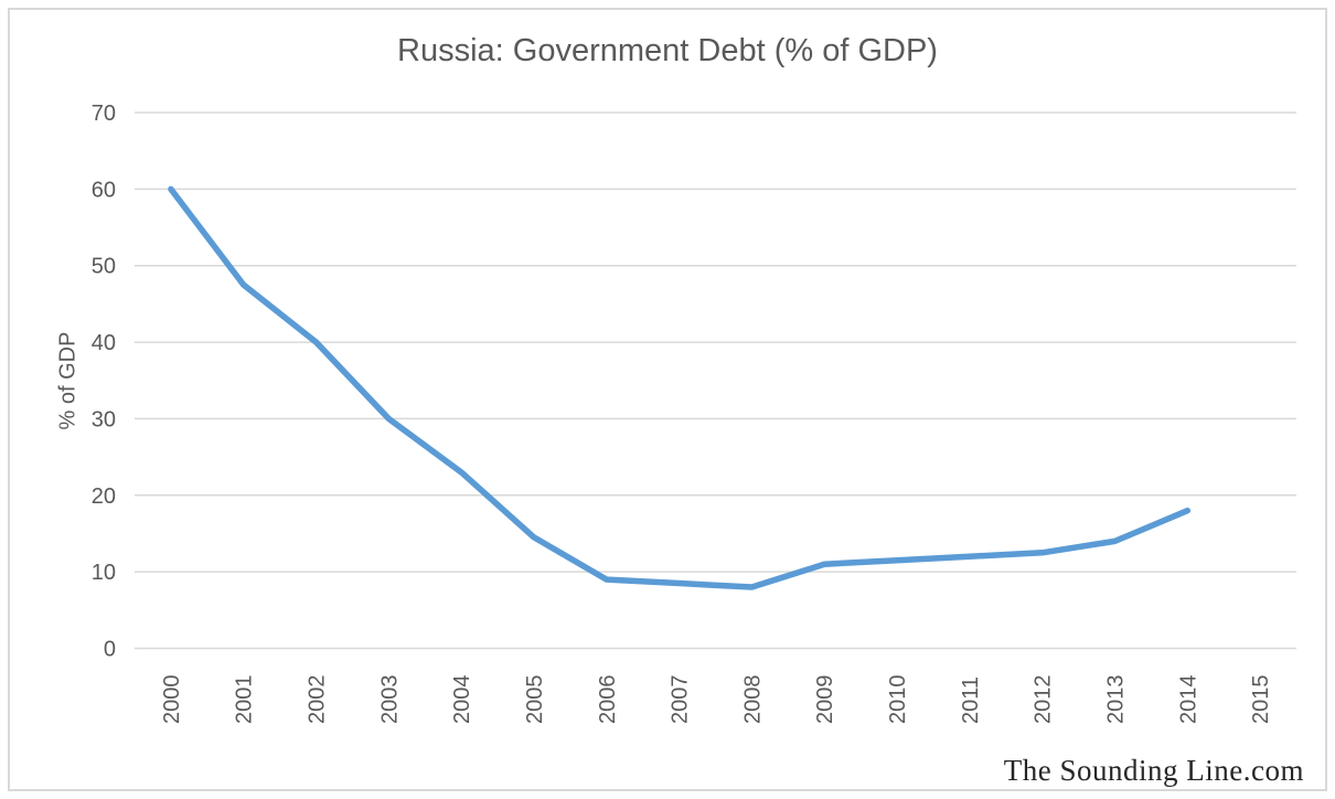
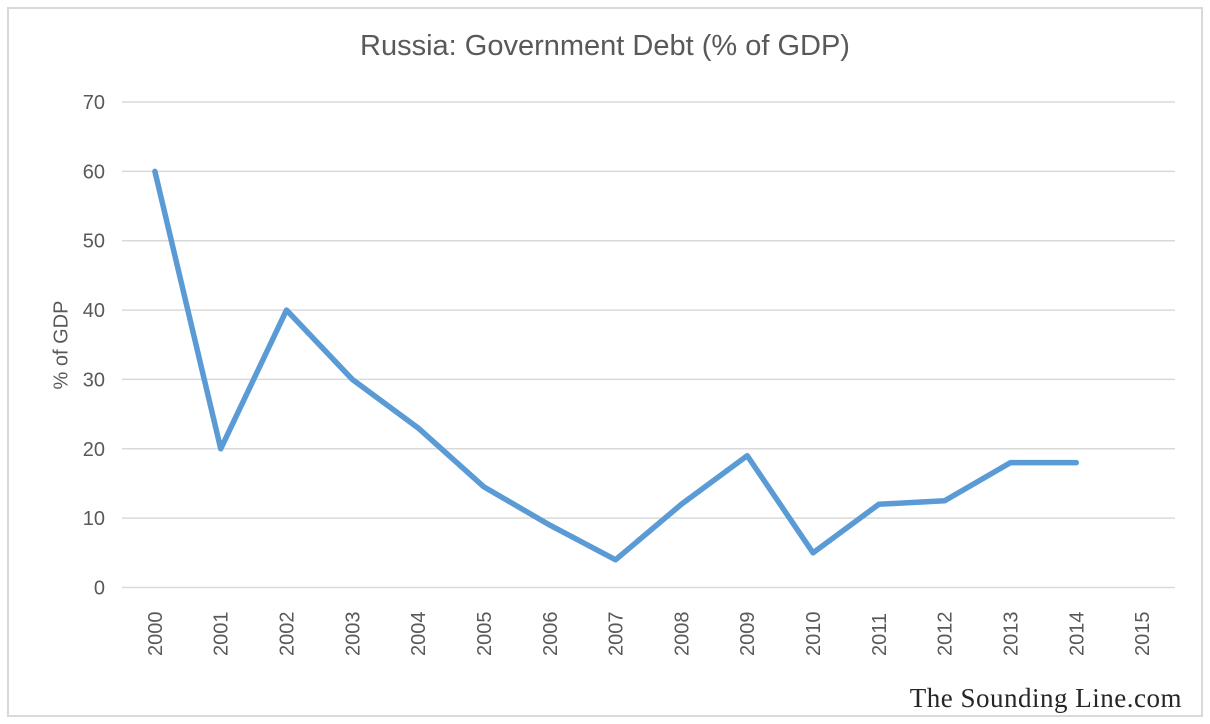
2001: 48 -> 20
2007: 8 -> 4
2008: 8 -> 12
2009: 11 -> 19
2010: 12 -> 5
2013: 14 -> 18
